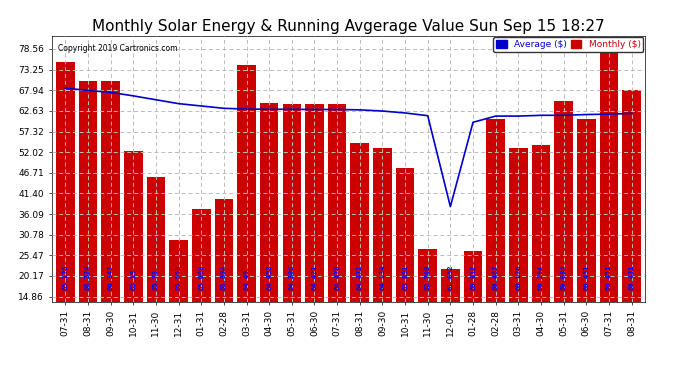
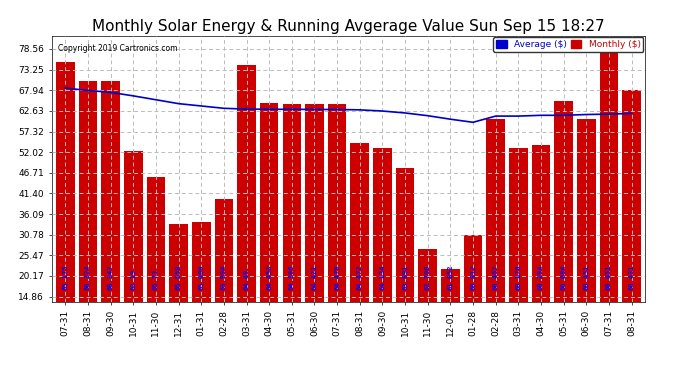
Monthly ($)/12-31: 29.5 -> 33.6
Monthly ($)/01-31: 37.5 -> 34.0
Average ($)/12-01: 38.0 -> 60.5
Monthly ($)/01-28: 26.5 -> 30.8
